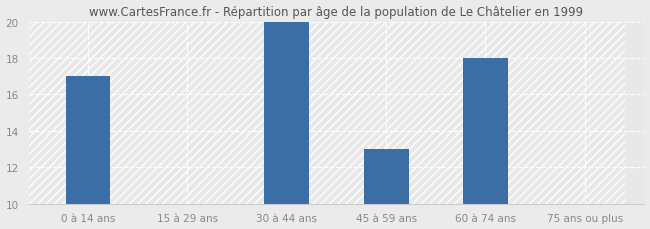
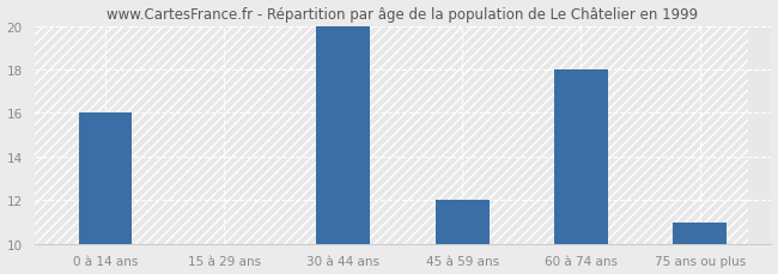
0 à 14 ans: 17 -> 16
45 à 59 ans: 13 -> 12
75 ans ou plus: 10 -> 11
